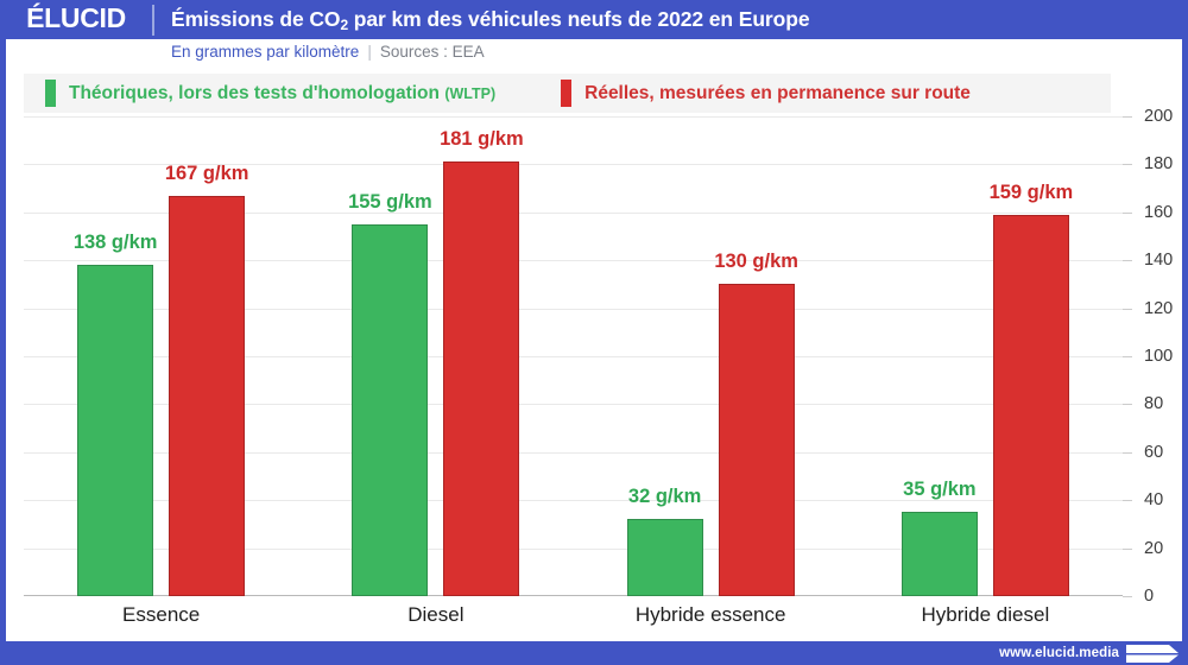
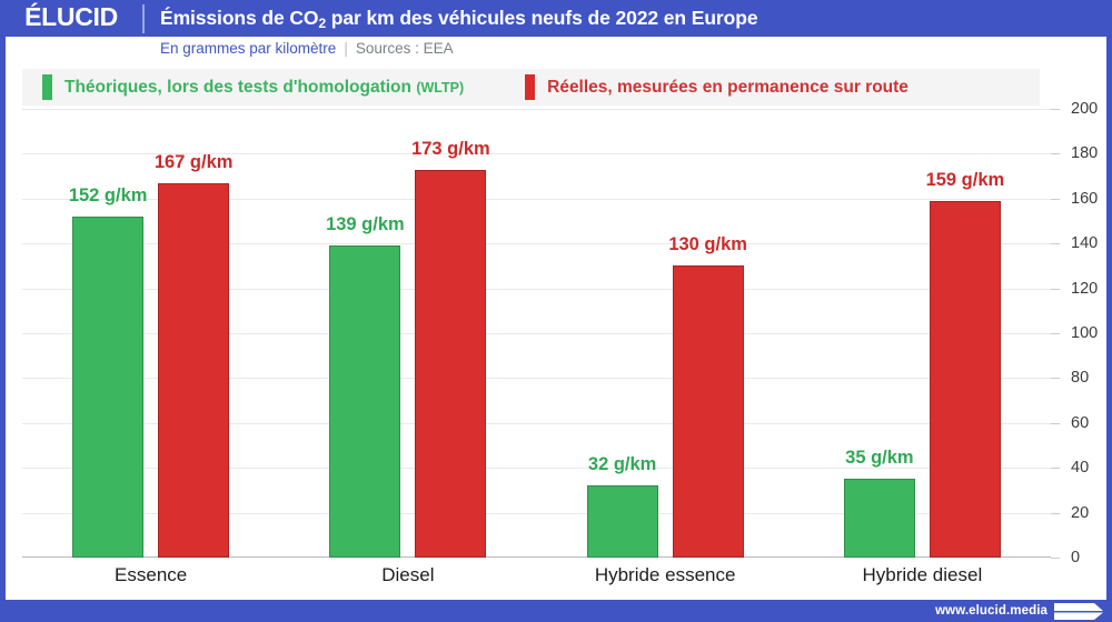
Théoriques, lors des tests d'homologation (WLTP)/Essence: 138 -> 152
Théoriques, lors des tests d'homologation (WLTP)/Diesel: 155 -> 139
Réelles, mesurées en permanence sur route/Diesel: 181 -> 173
